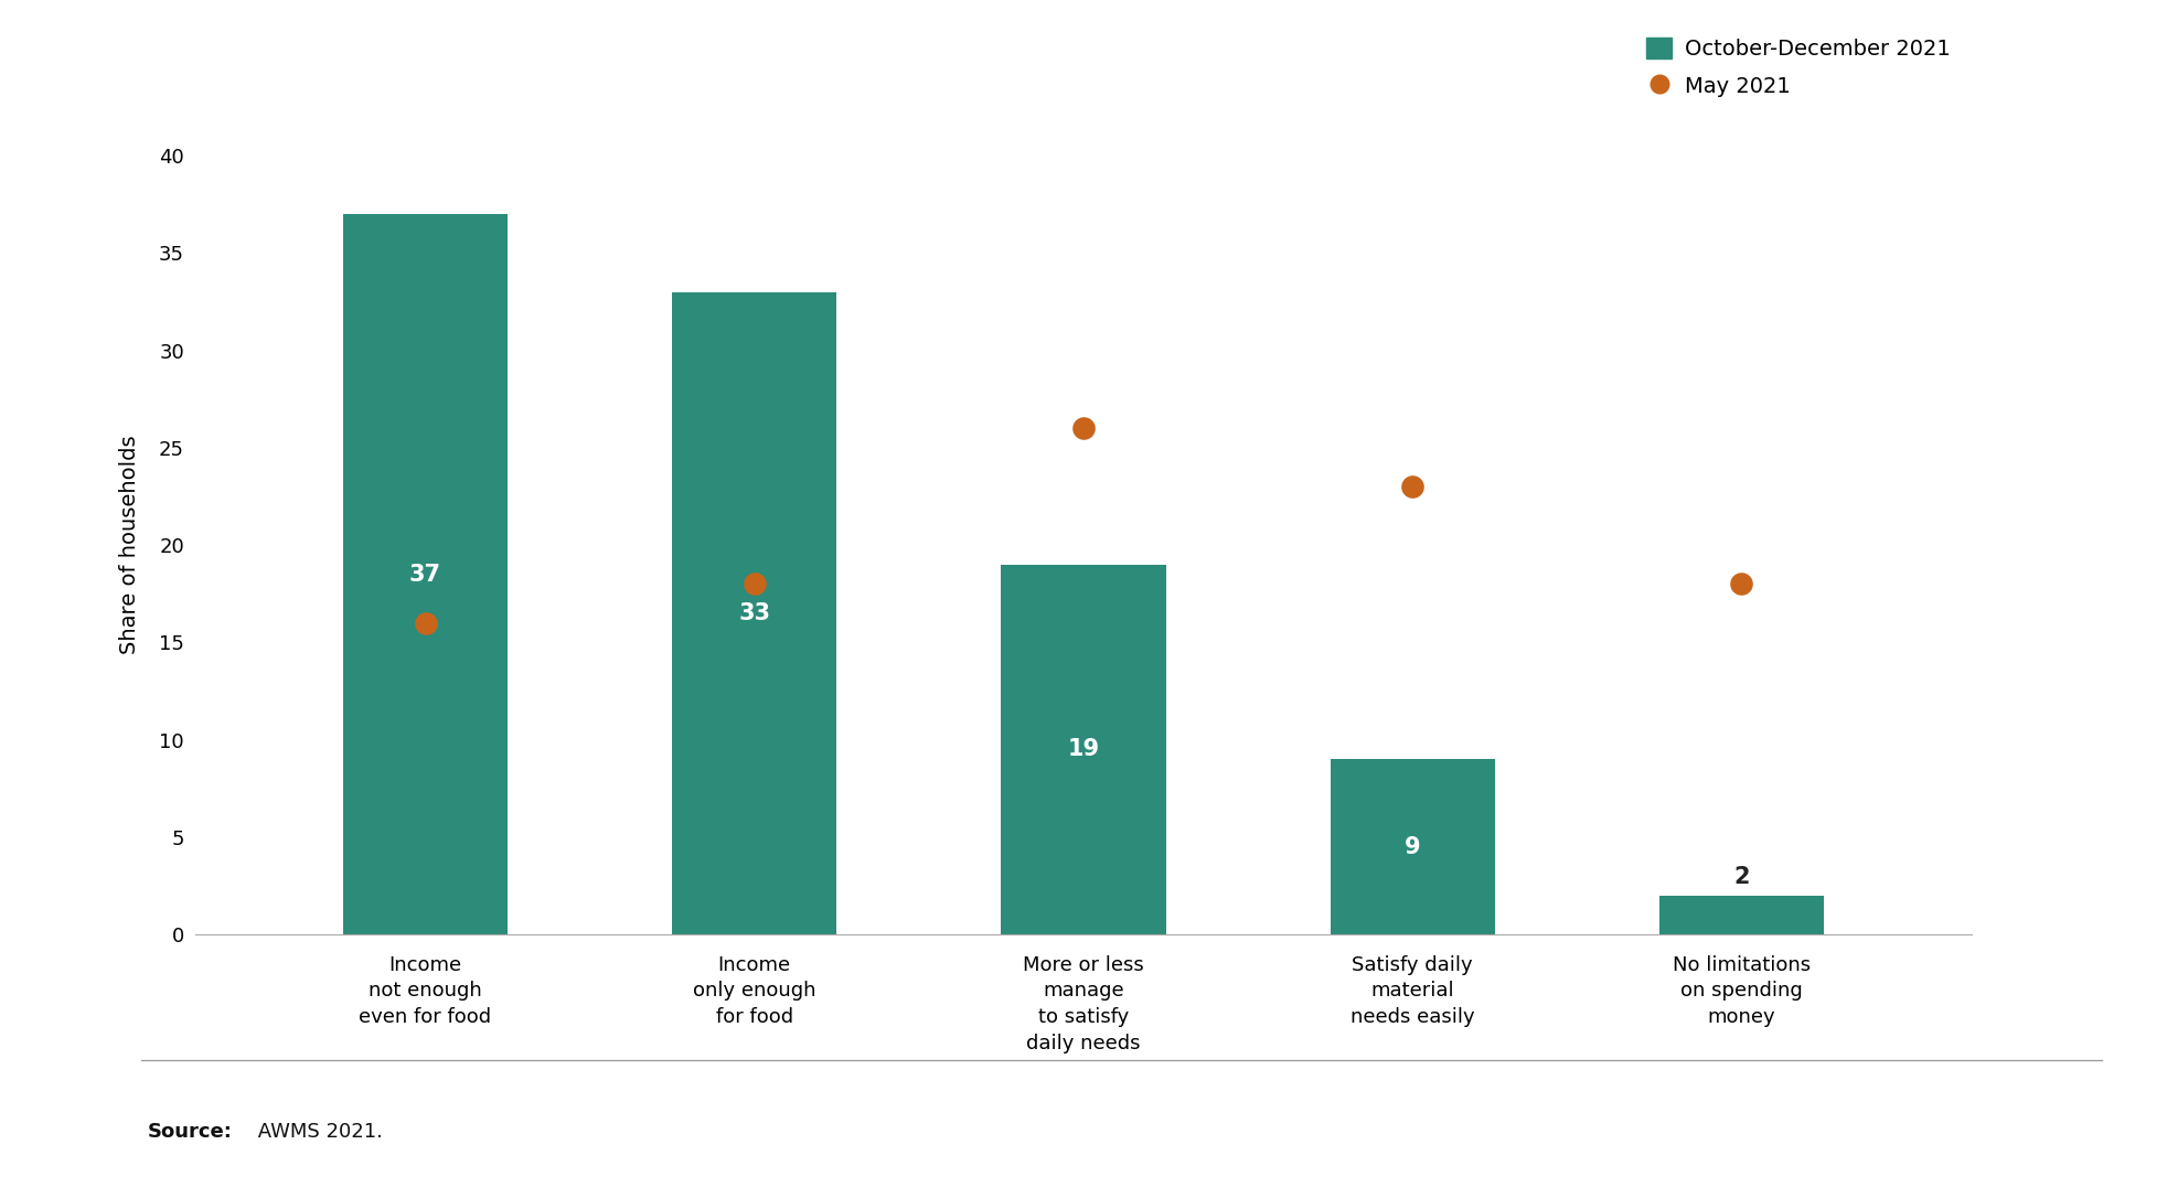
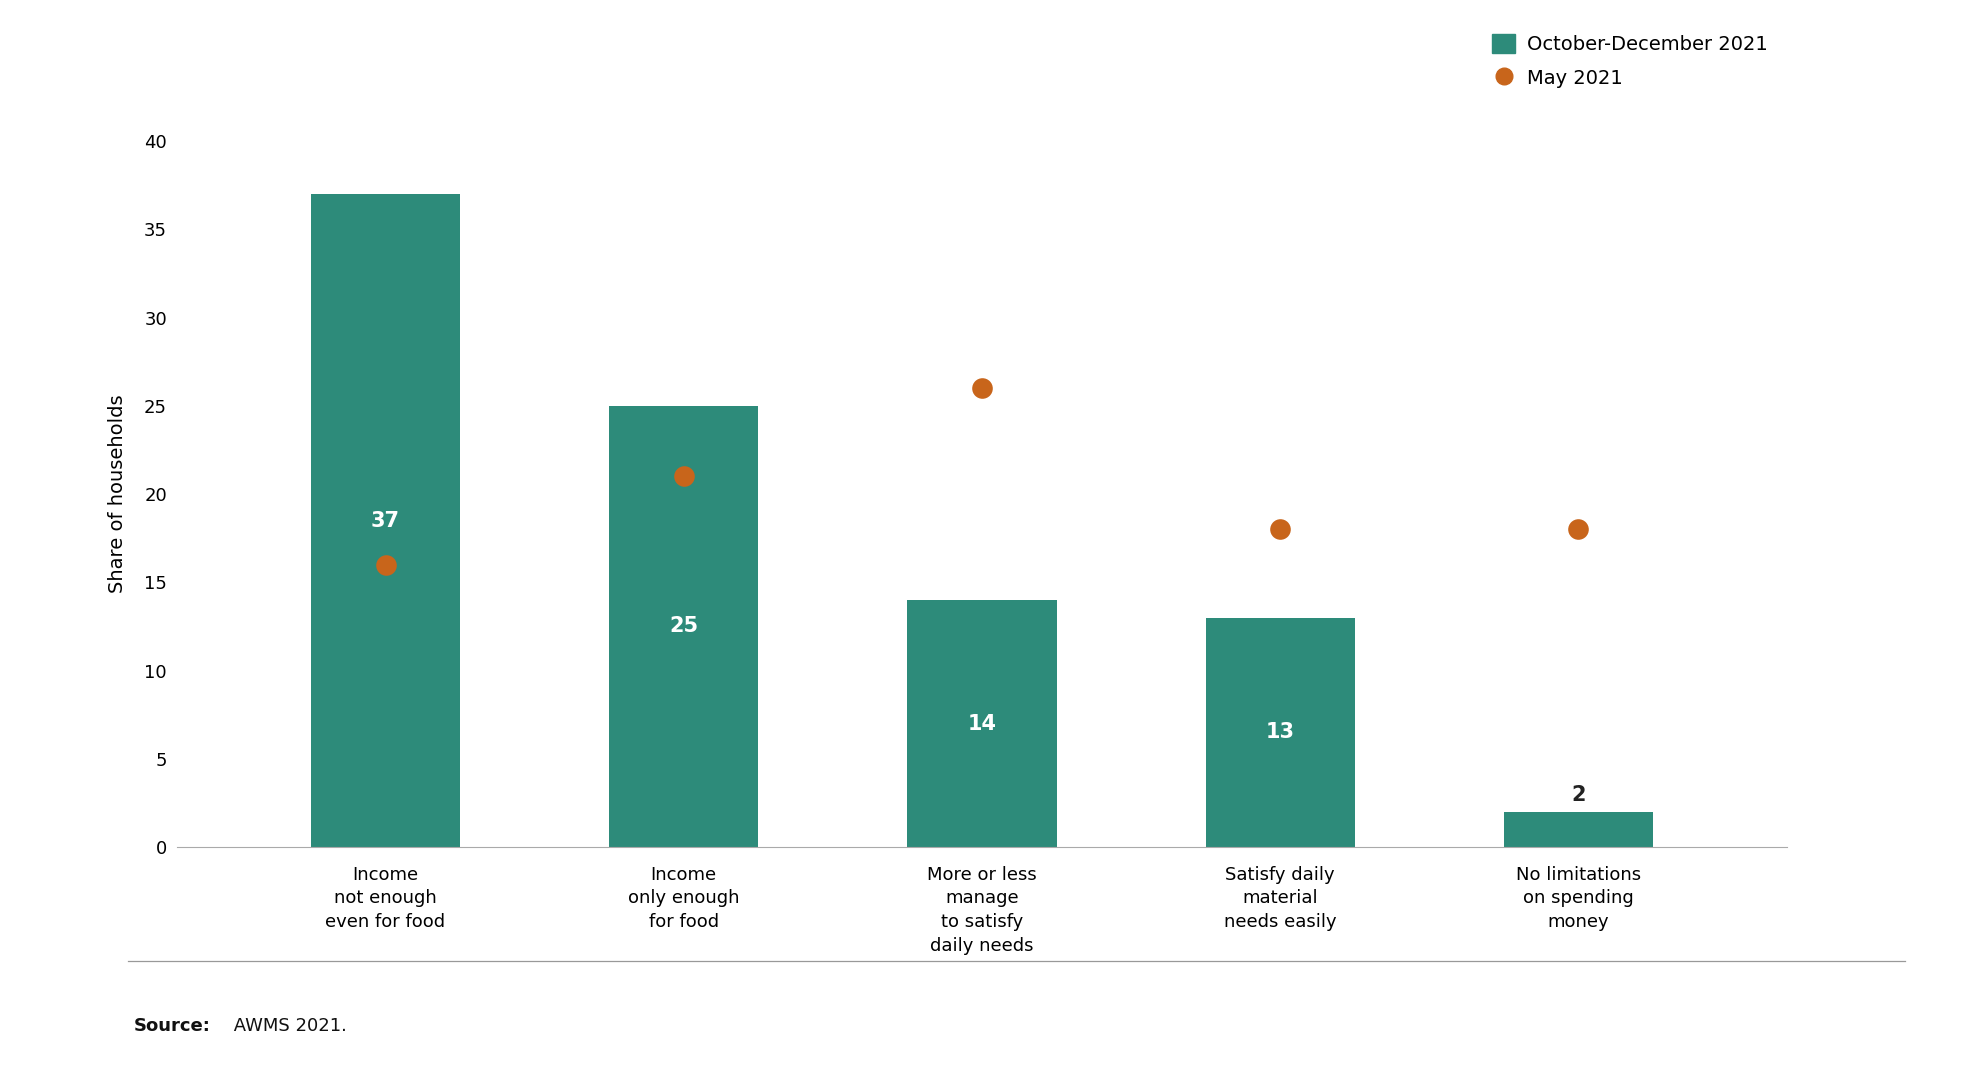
October-December 2021/Income only enough for food: 33 -> 25
May 2021/Income only enough for food: 18 -> 21
October-December 2021/More or less manage to satisfy daily needs: 19 -> 14
October-December 2021/Satisfy daily material needs easily: 9 -> 13
May 2021/Satisfy daily material needs easily: 23 -> 18
